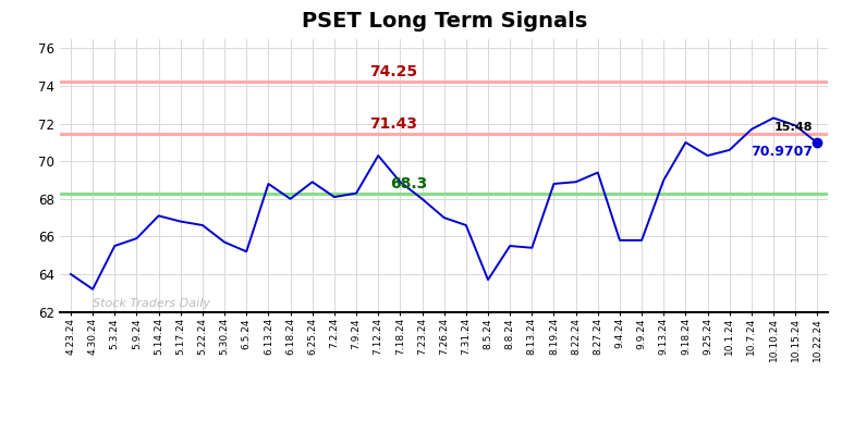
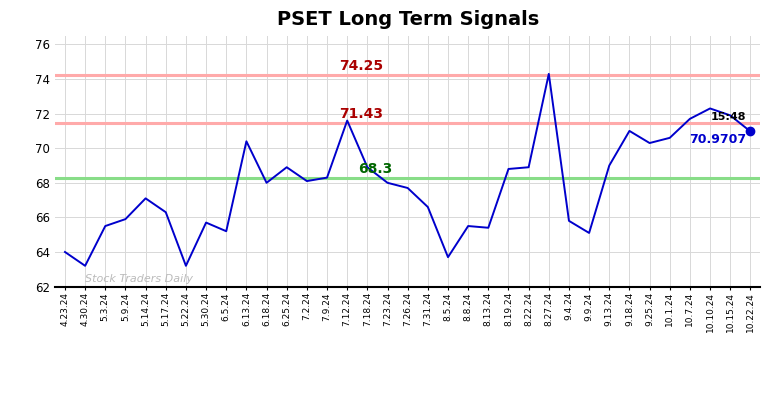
5.17.24: 66.8 -> 66.3
5.22.24: 66.6 -> 63.2
6.13.24: 68.8 -> 70.4
7.12.24: 70.3 -> 71.6
7.26.24: 67.0 -> 67.7
8.27.24: 69.4 -> 74.3
9.9.24: 65.8 -> 65.1
